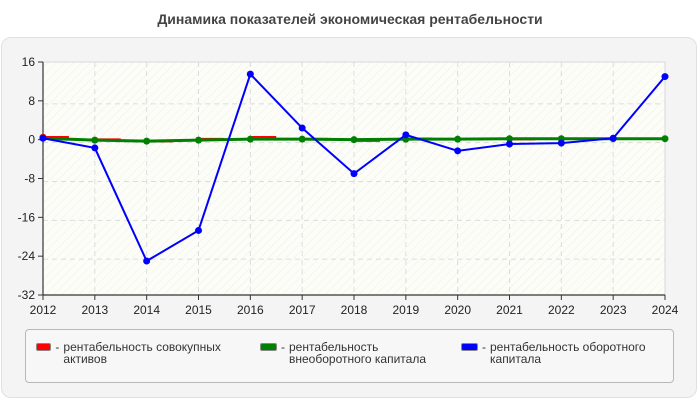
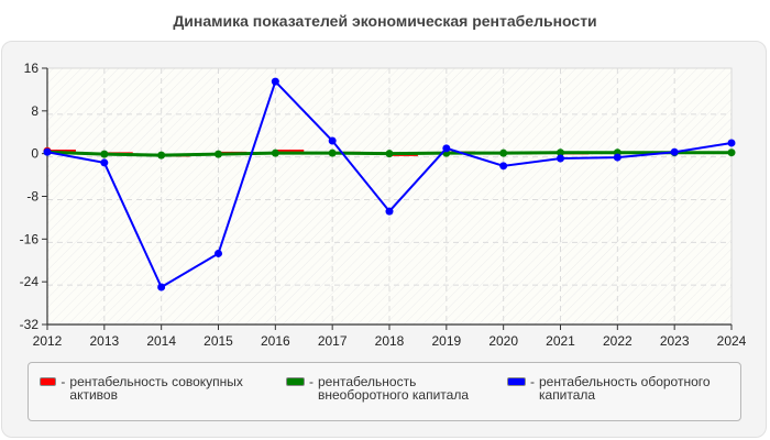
рентабельность оборотного капитала/2018: -7 -> -11
рентабельность оборотного капитала/2024: 13 -> 2
